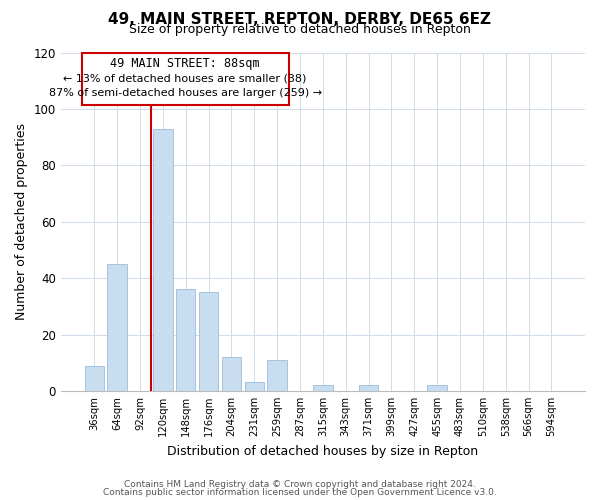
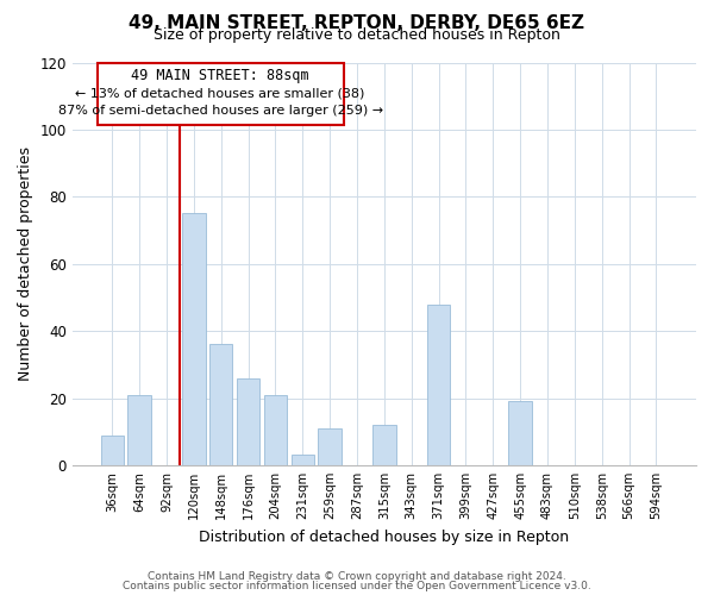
64sqm: 45 -> 21
120sqm: 93 -> 75
176sqm: 35 -> 26
204sqm: 12 -> 21
315sqm: 2 -> 12
371sqm: 2 -> 48
455sqm: 2 -> 19
